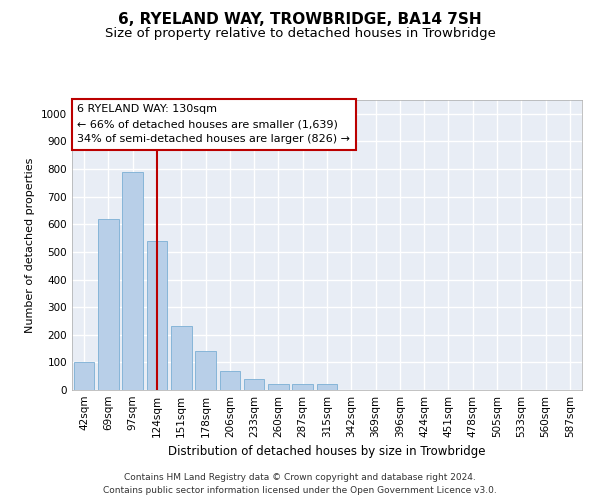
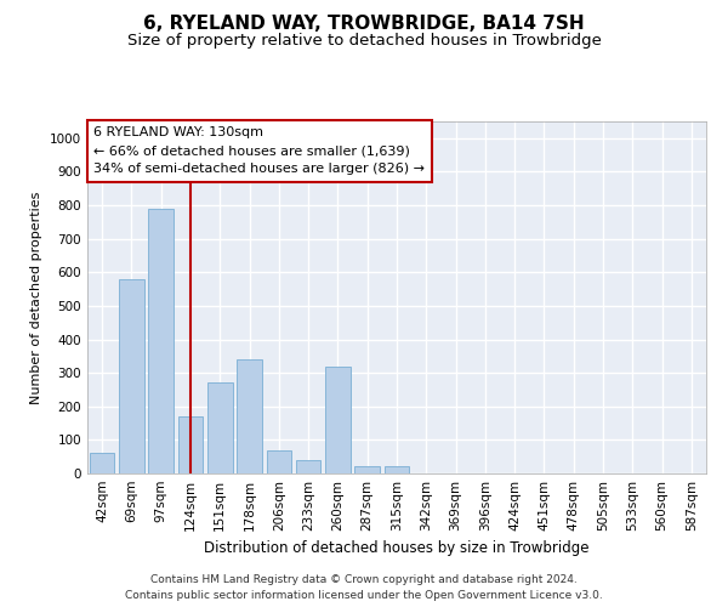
42sqm: 100 -> 60
69sqm: 620 -> 580
124sqm: 540 -> 170
151sqm: 230 -> 270
178sqm: 140 -> 340
260sqm: 20 -> 320
